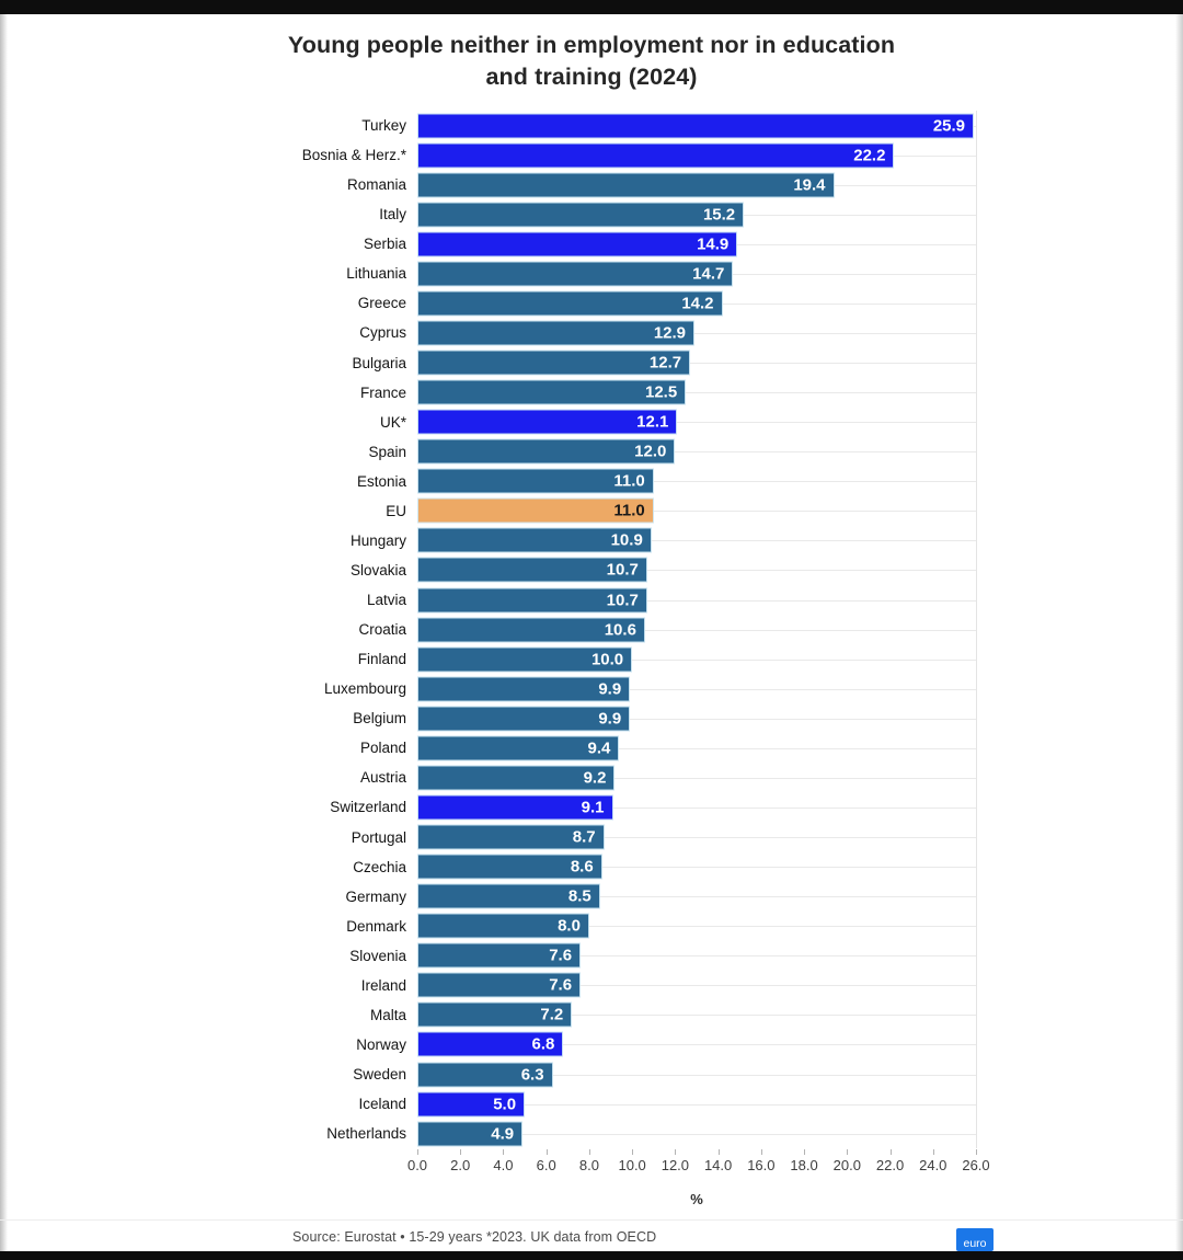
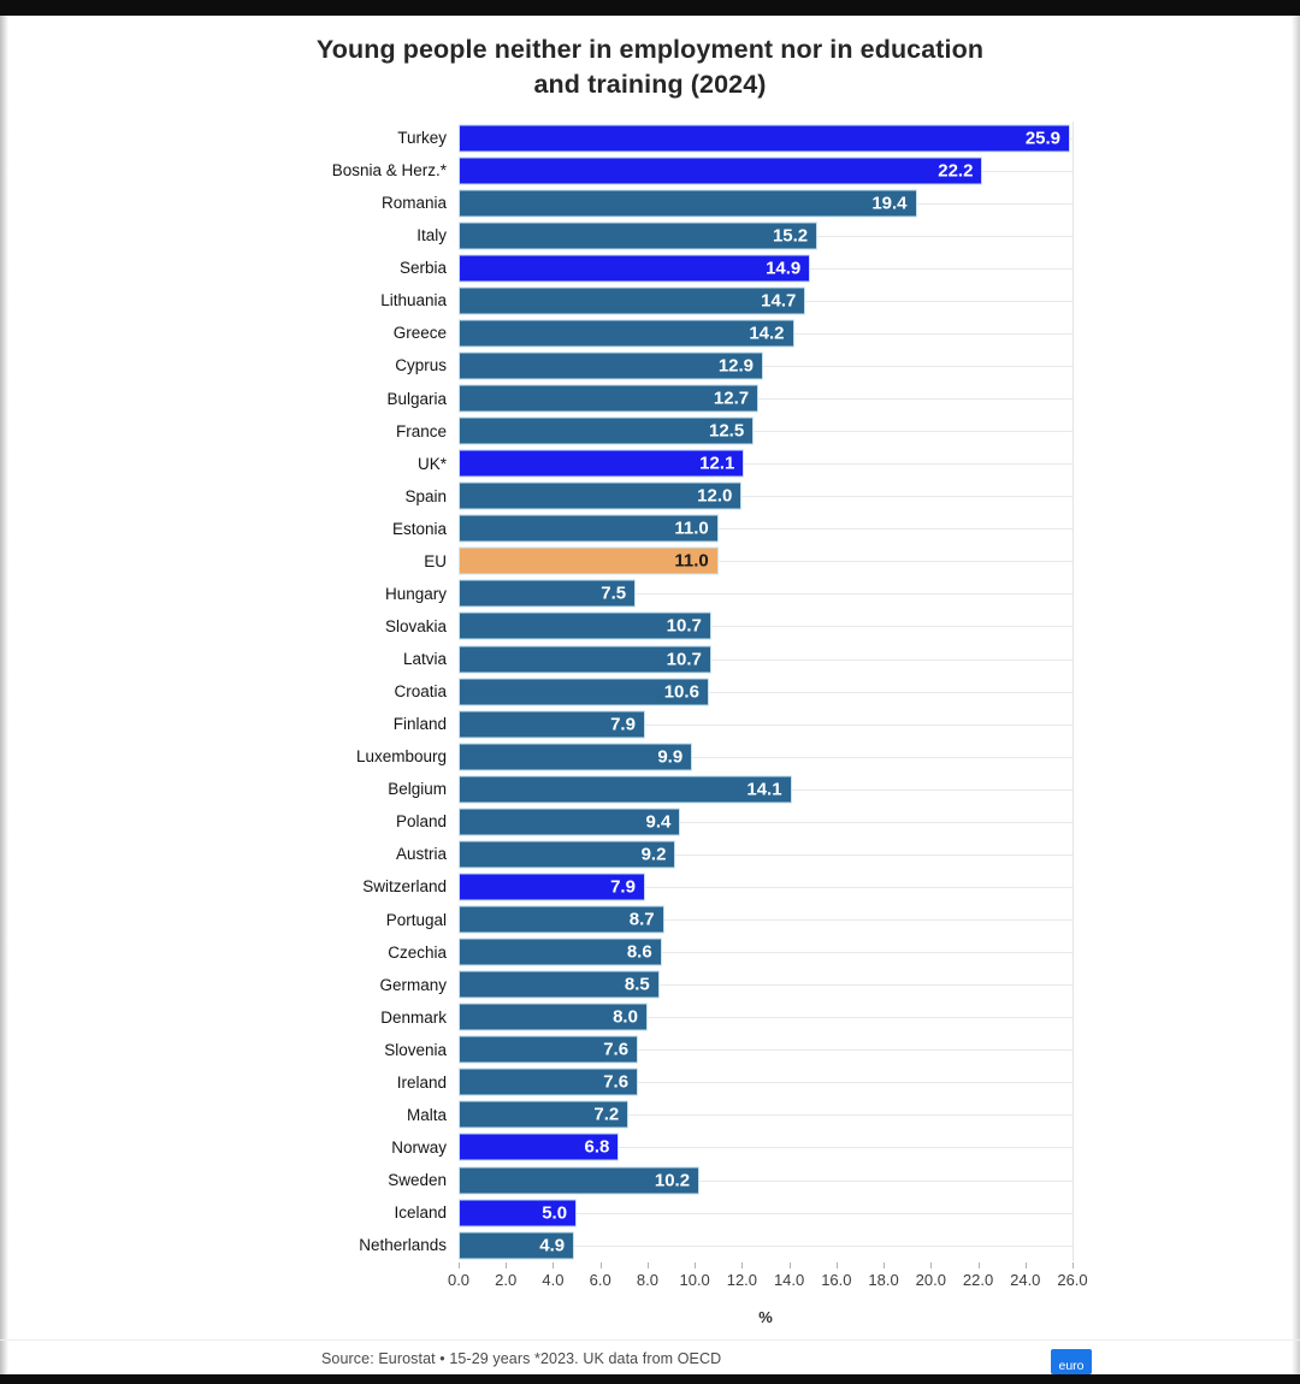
Hungary: 10.9 -> 7.5
Finland: 10.0 -> 7.9
Belgium: 9.9 -> 14.1
Switzerland: 9.1 -> 7.9
Sweden: 6.3 -> 10.2
